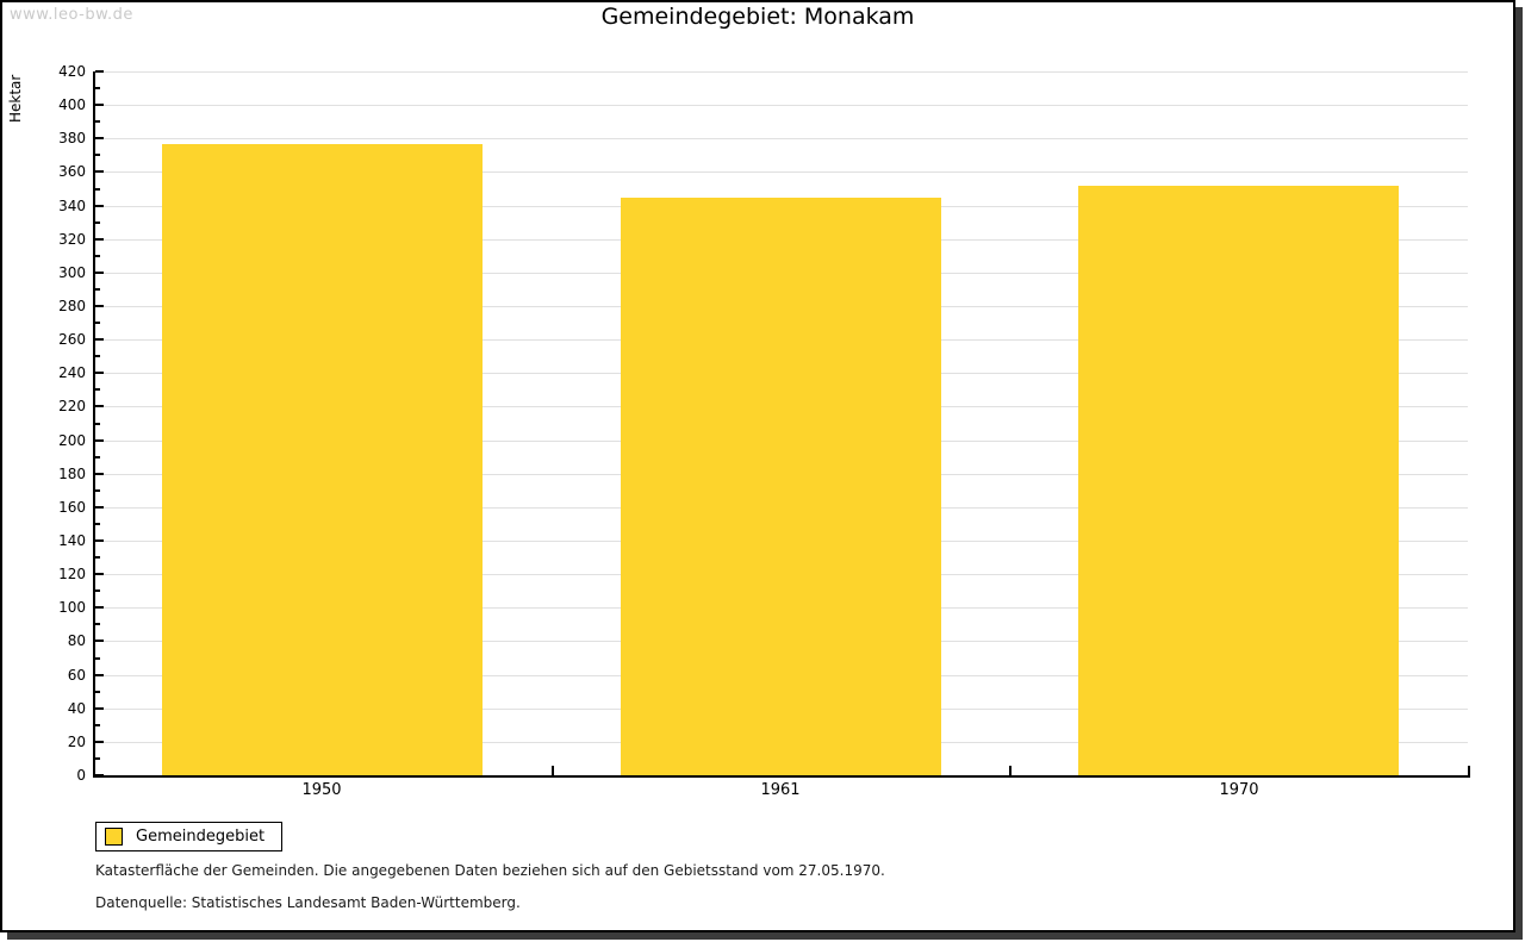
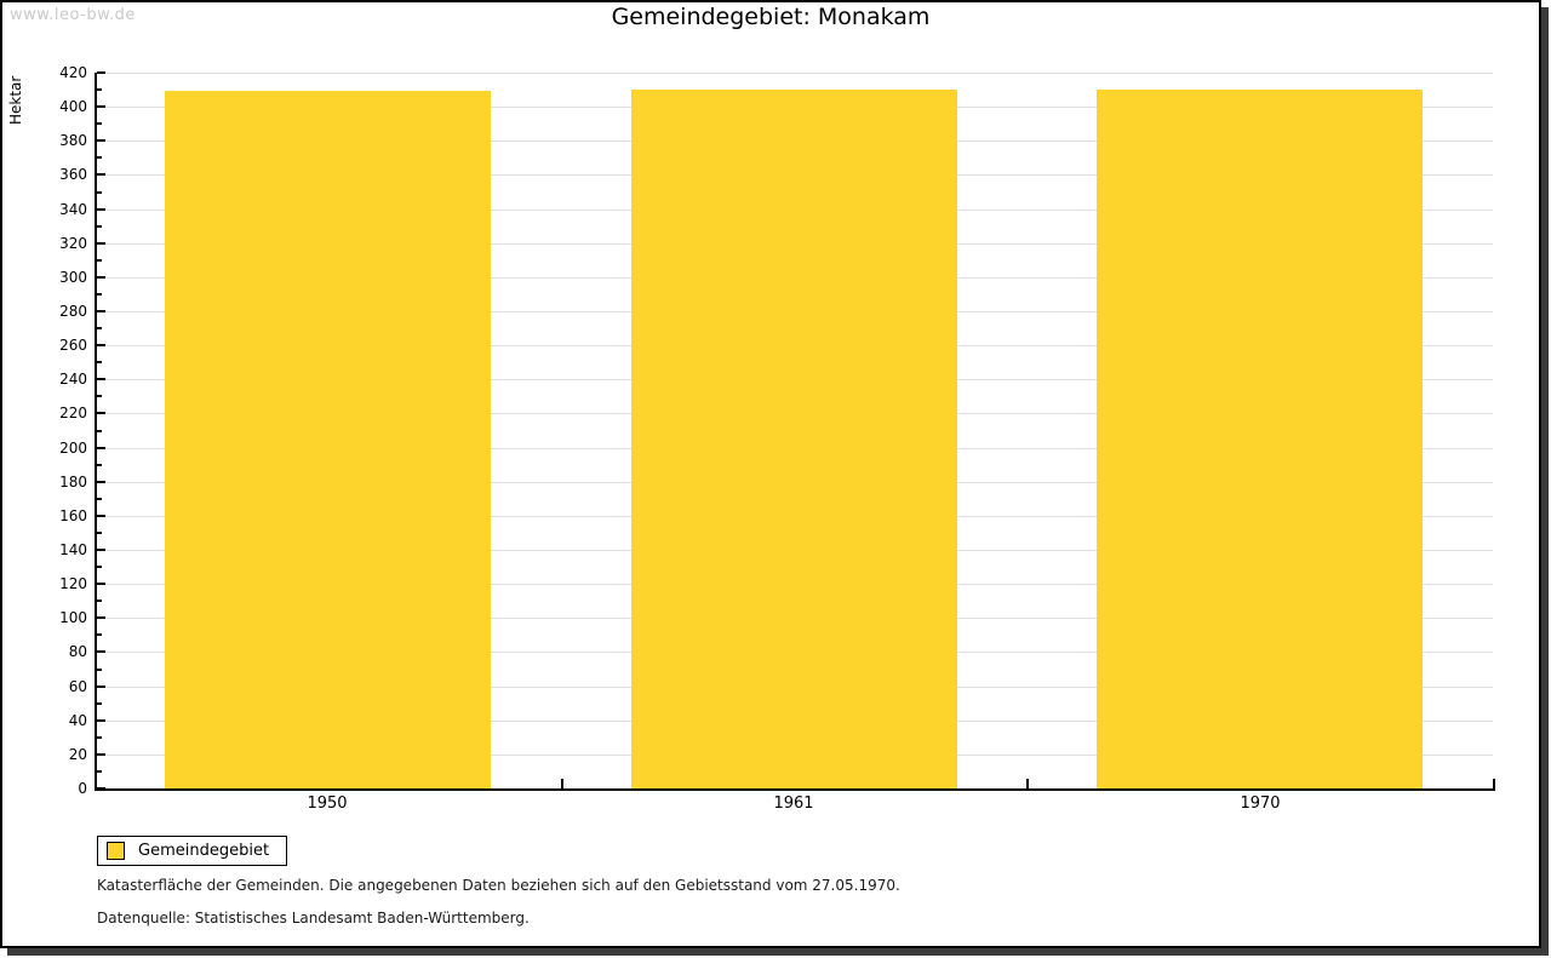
1950: 377 -> 409
1961: 345 -> 410
1970: 352 -> 410
